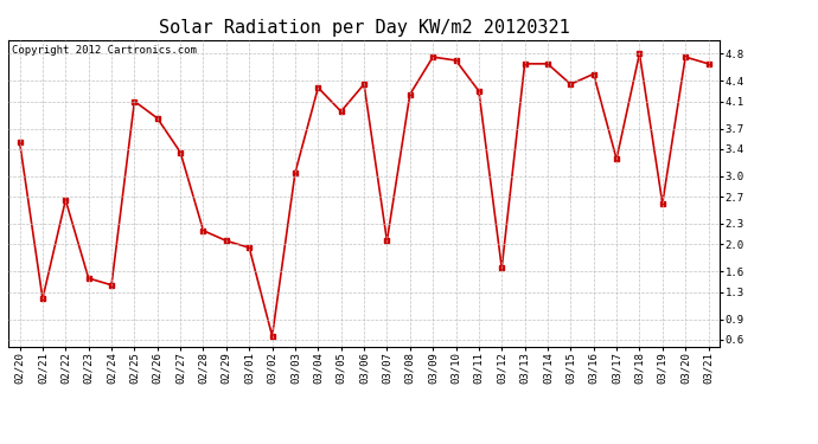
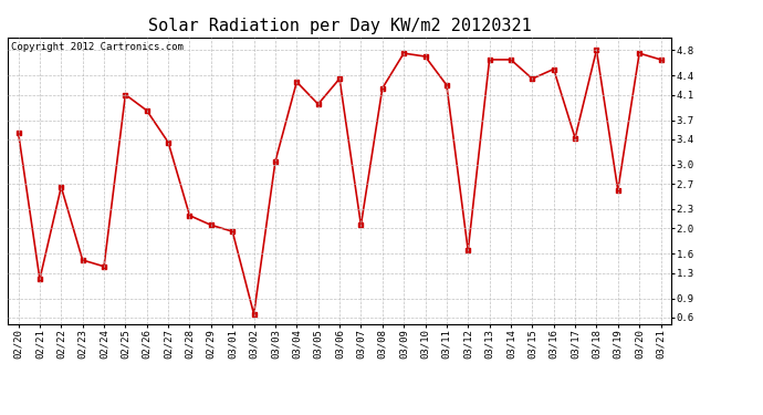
03/17: 3.25 -> 3.42
